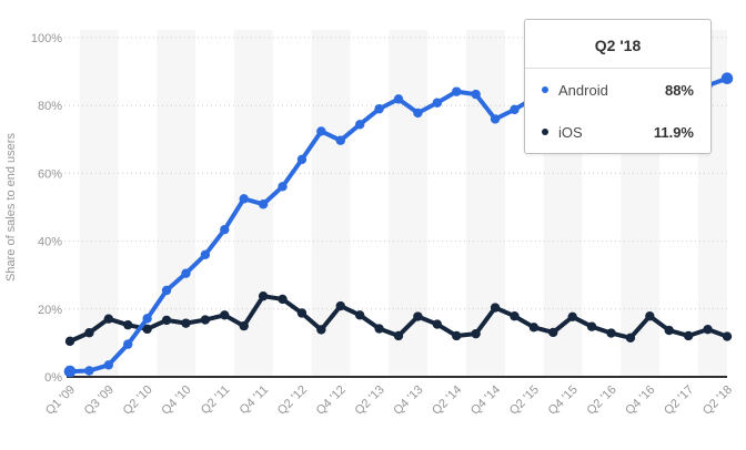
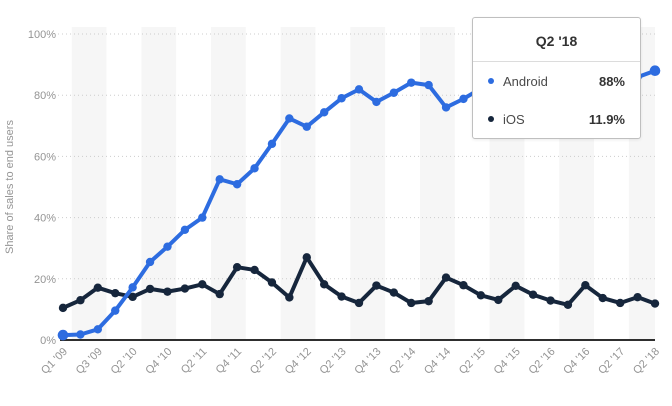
Android/Q2 '11: 43% -> 40%
iOS/Q4 '12: 21% -> 27%
